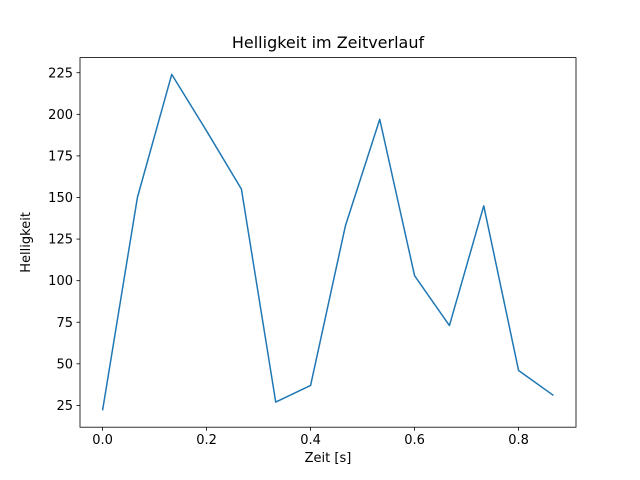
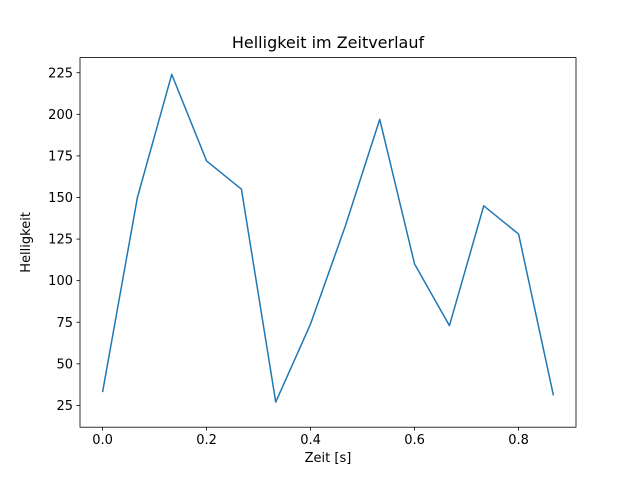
0.0: 22 -> 33
0.2: 190 -> 172
0.4: 37 -> 74
0.6: 103 -> 110
0.8: 46 -> 128
